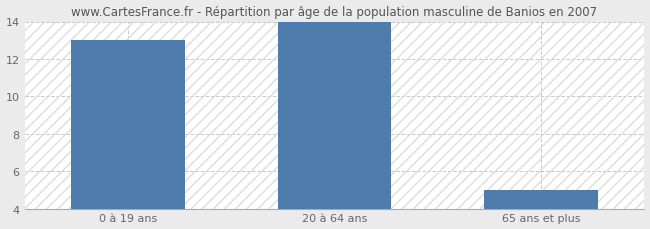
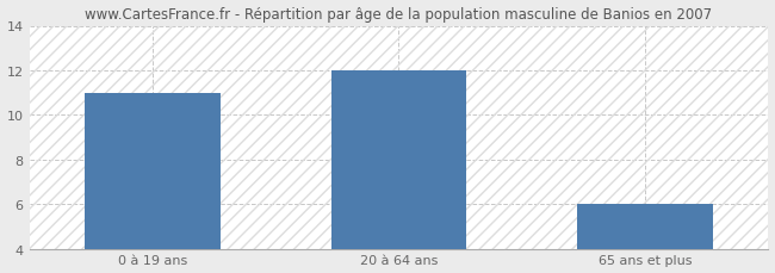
0 à 19 ans: 13 -> 11
20 à 64 ans: 14 -> 12
65 ans et plus: 5 -> 6
